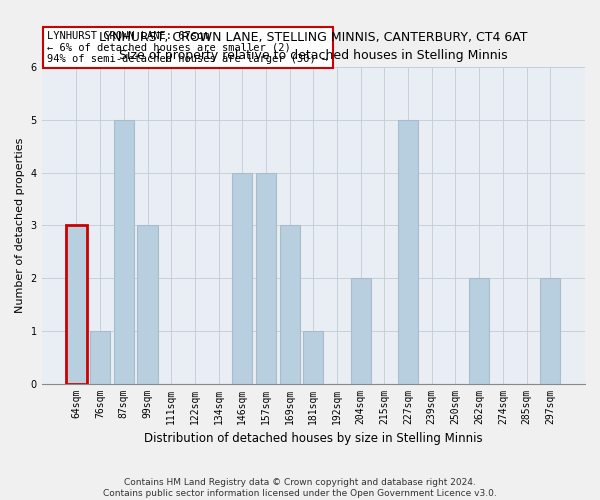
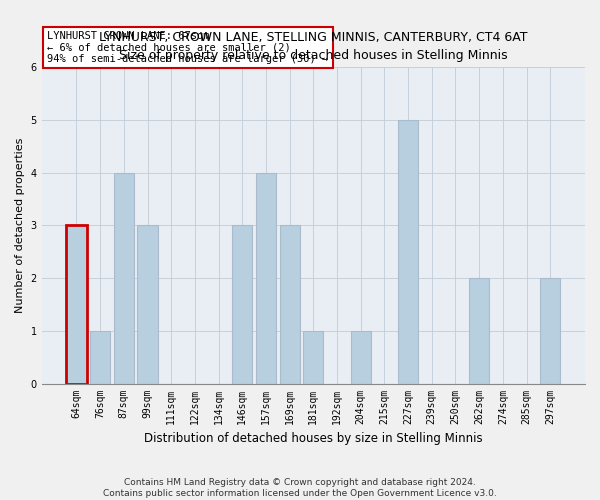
87sqm: 5 -> 4
146sqm: 4 -> 3
204sqm: 2 -> 1
